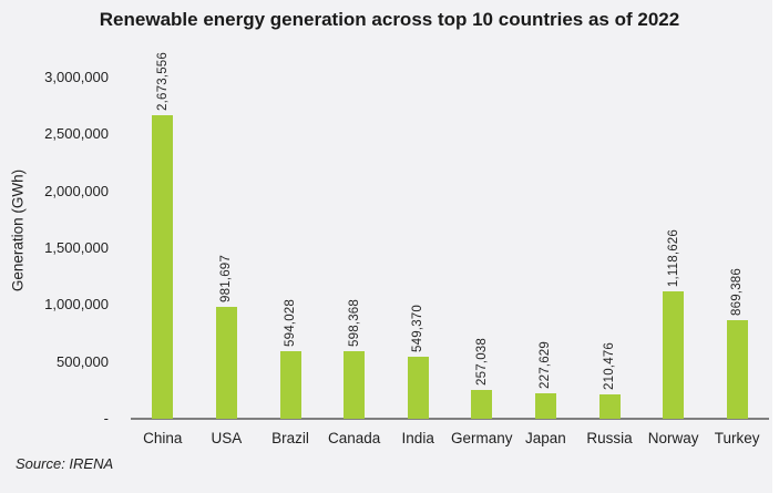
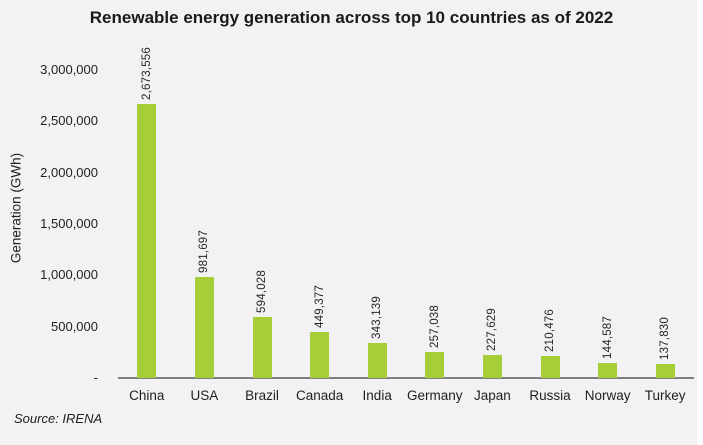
Canada: 598,368 -> 449,377
India: 549,370 -> 343,139
Norway: 1,118,626 -> 144,587
Turkey: 869,386 -> 137,830
